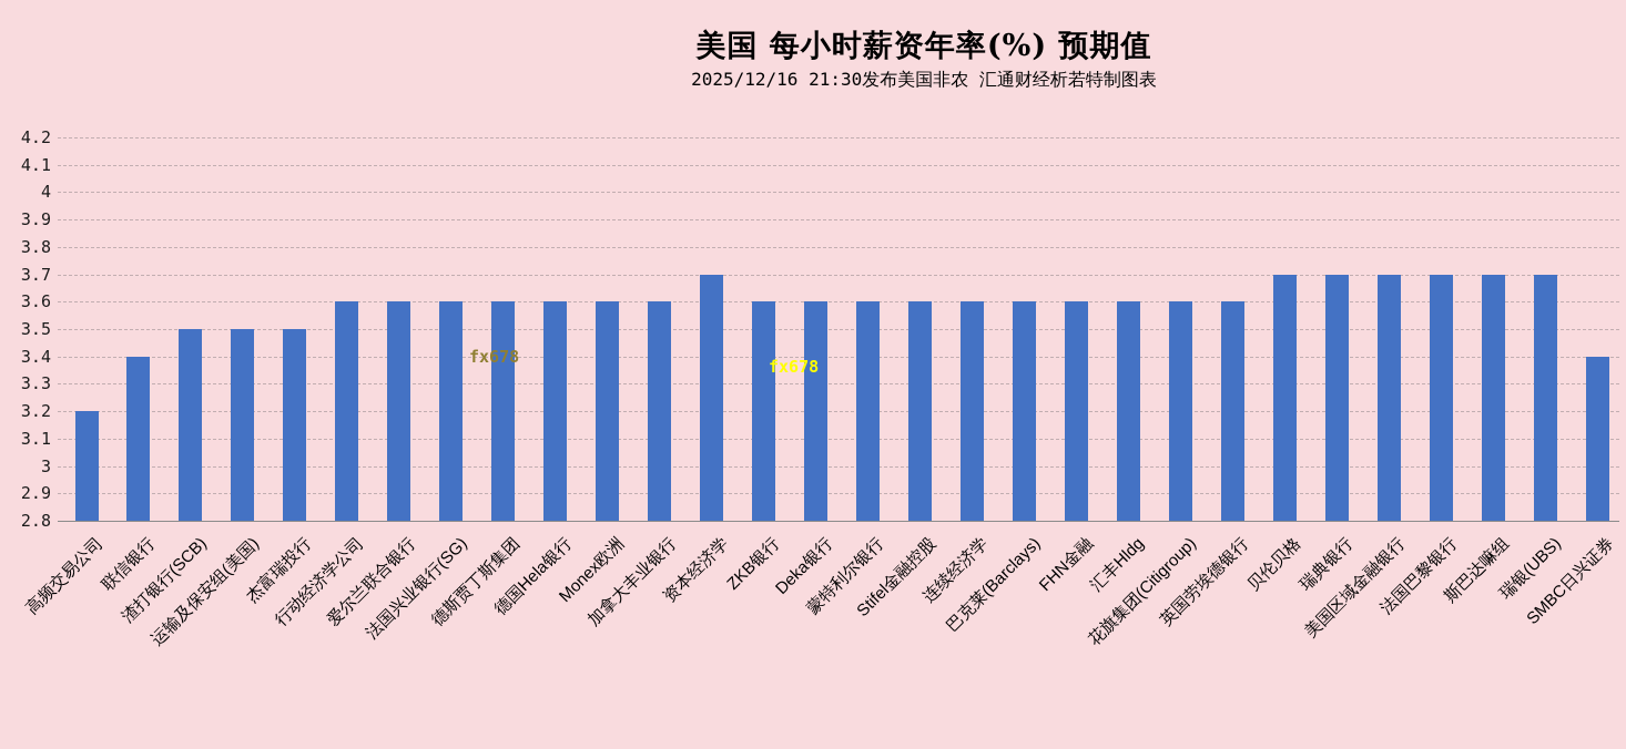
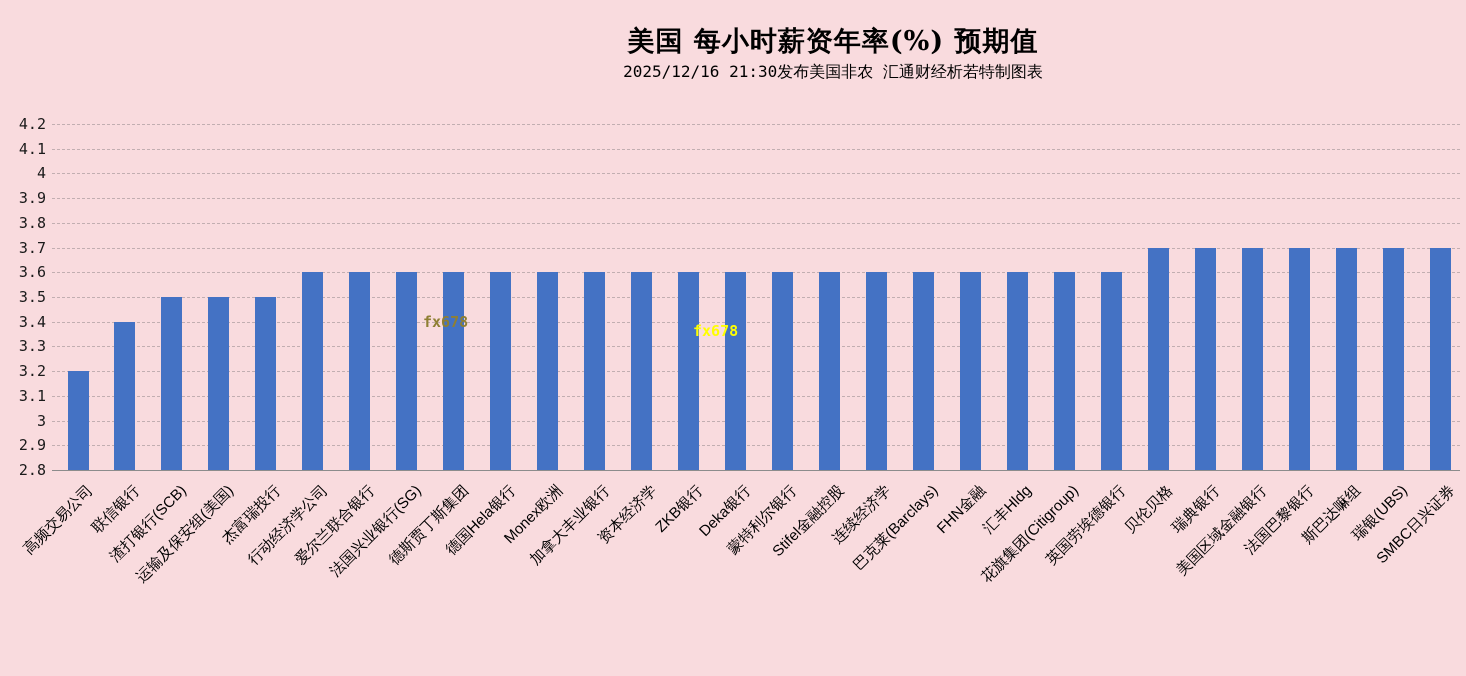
资本经济学: 3.7 -> 3.6
SMBC日兴证券: 3.4 -> 3.7
